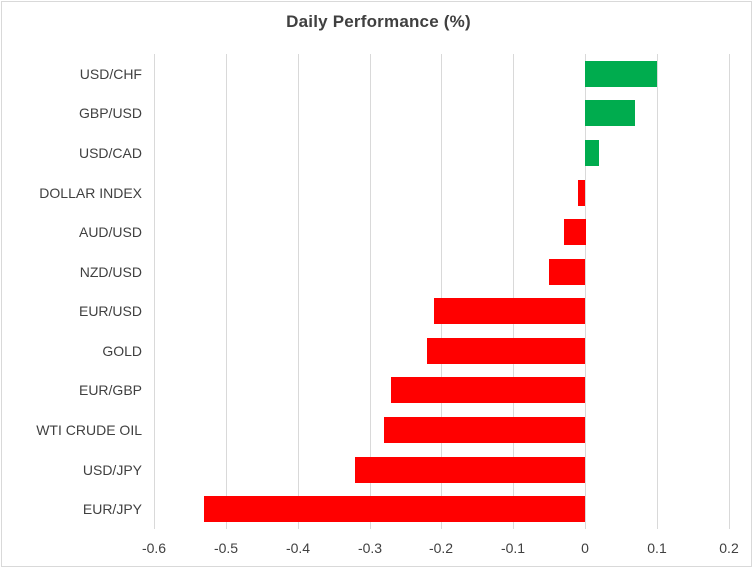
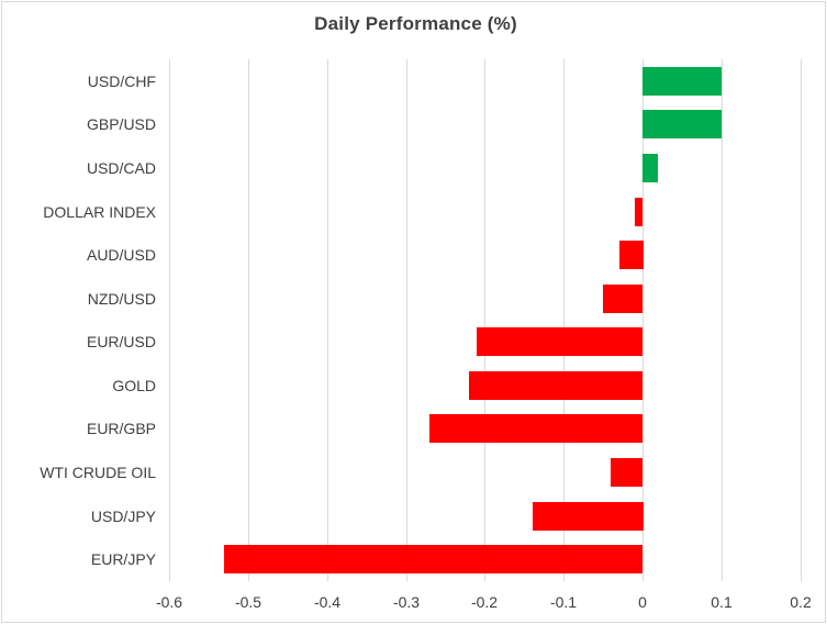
GBP/USD: 0.07 -> 0.10
WTI CRUDE OIL: -0.28 -> -0.04
USD/JPY: -0.32 -> -0.14
